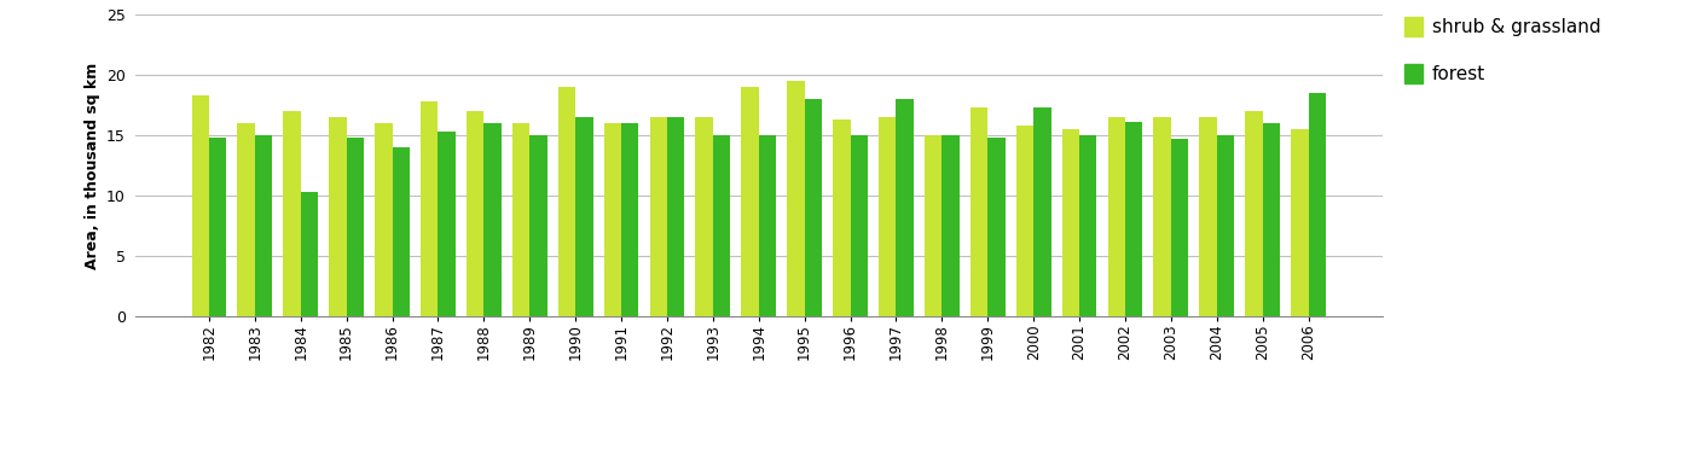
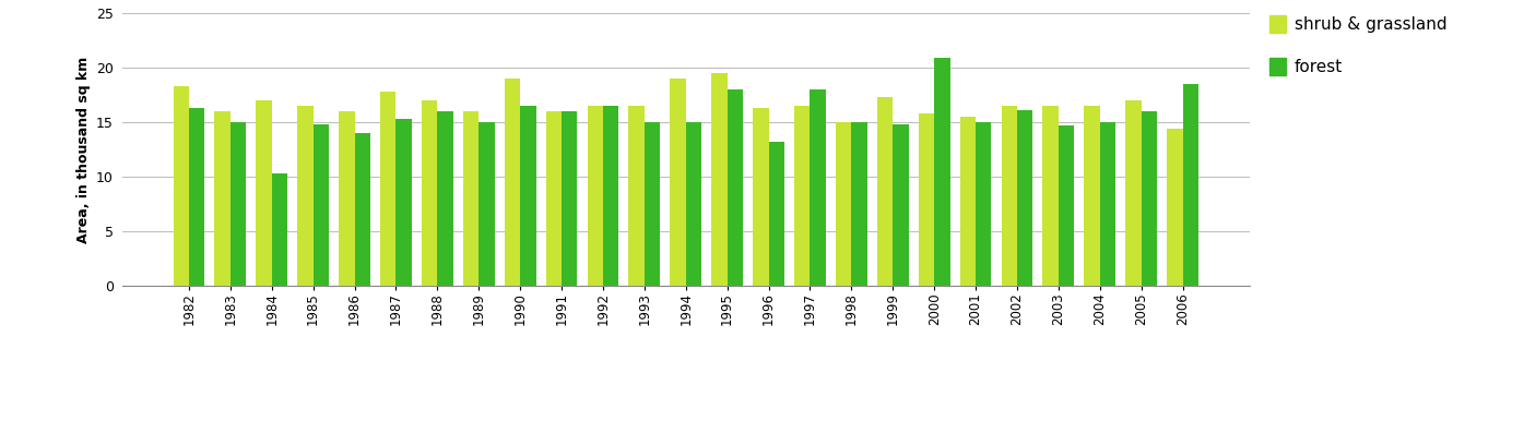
forest/1982: 14.8 -> 16.3
forest/1996: 15.0 -> 13.2
forest/2000: 17.3 -> 20.9
shrub & grassland/2006: 15.5 -> 14.4
